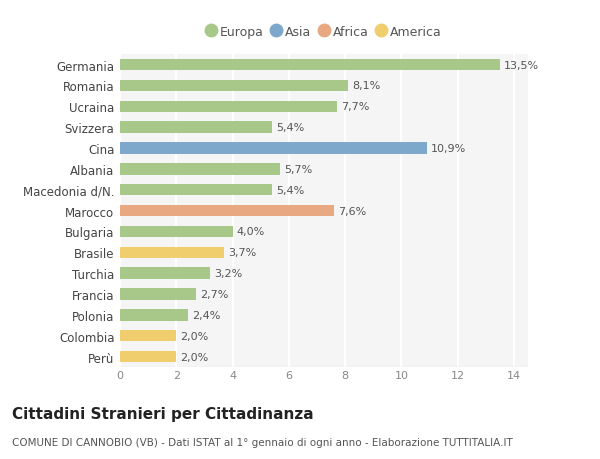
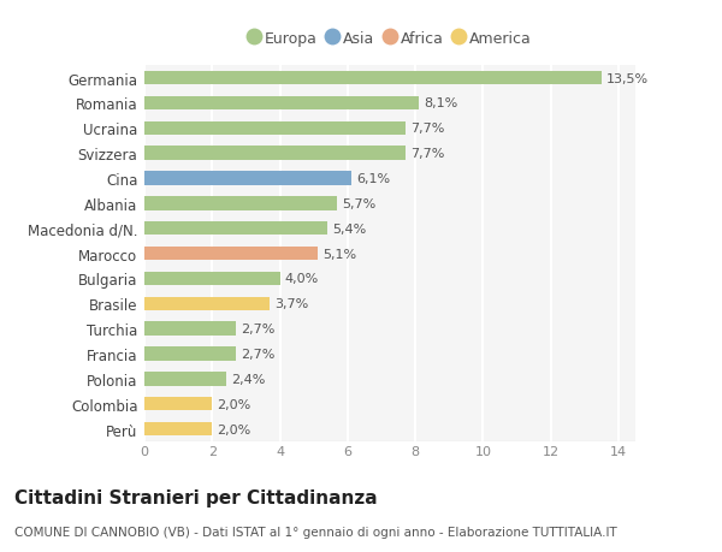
Svizzera: 5,4% -> 7,7%
Cina: 10,9% -> 6,1%
Marocco: 7,6% -> 5,1%
Turchia: 3,2% -> 2,7%
